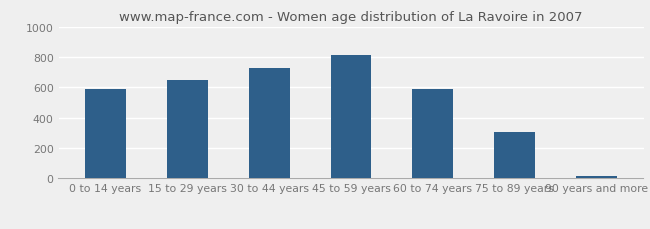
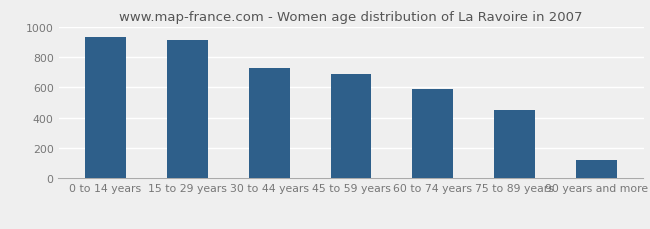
0 to 14 years: 590 -> 930
15 to 29 years: 650 -> 910
45 to 59 years: 820 -> 690
75 to 89 years: 300 -> 450
90 years and more: 20 -> 120
